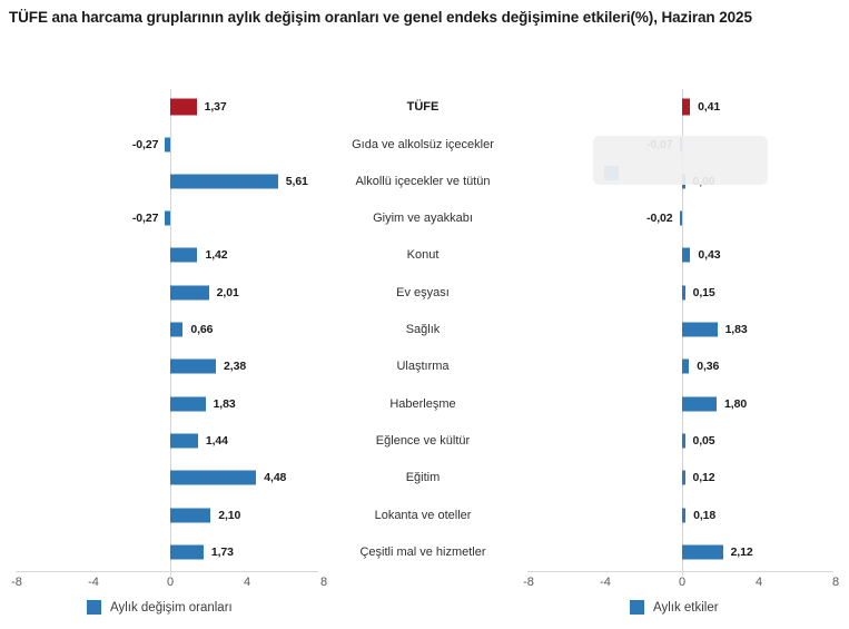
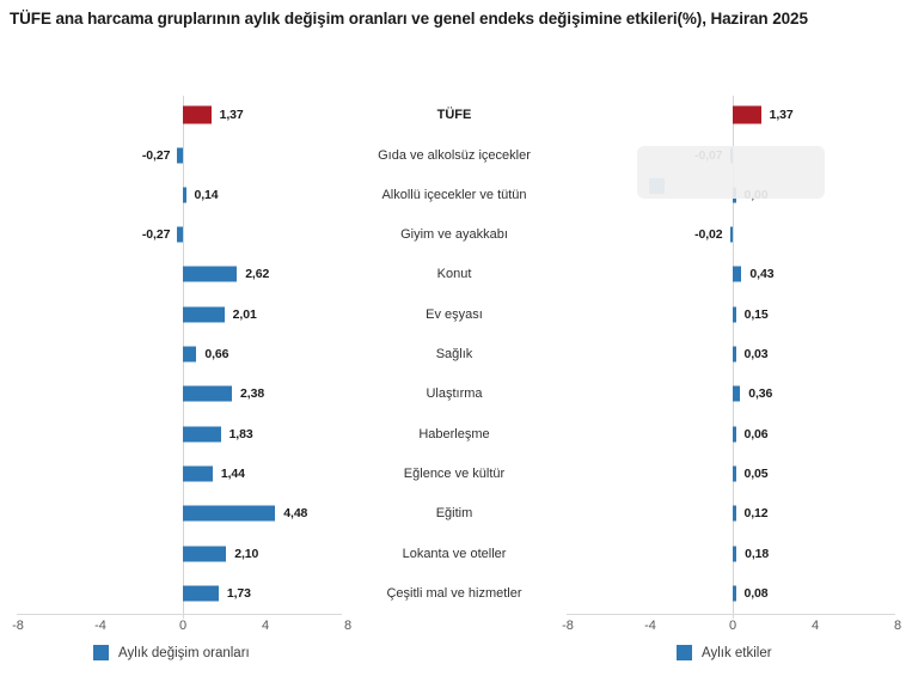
Aylık etkiler/TÜFE: 0,41 -> 1,37
Aylık değişim oranları/Alkollü içecekler ve tütün: 5,61 -> 0,14
Aylık değişim oranları/Konut: 1,42 -> 2,62
Aylık etkiler/Sağlık: 1,83 -> 0,03
Aylık etkiler/Haberleşme: 1,80 -> 0,06
Aylık etkiler/Çeşitli mal ve hizmetler: 2,12 -> 0,08
